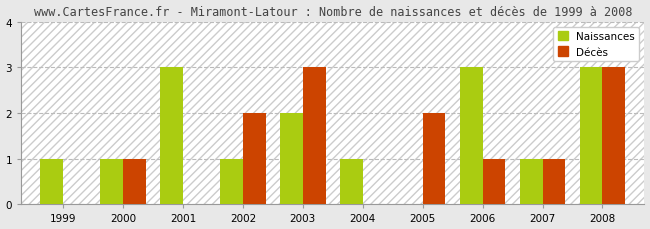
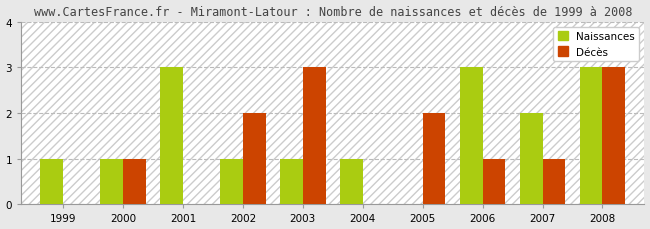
Naissances/2003: 2 -> 1
Naissances/2007: 1 -> 2
